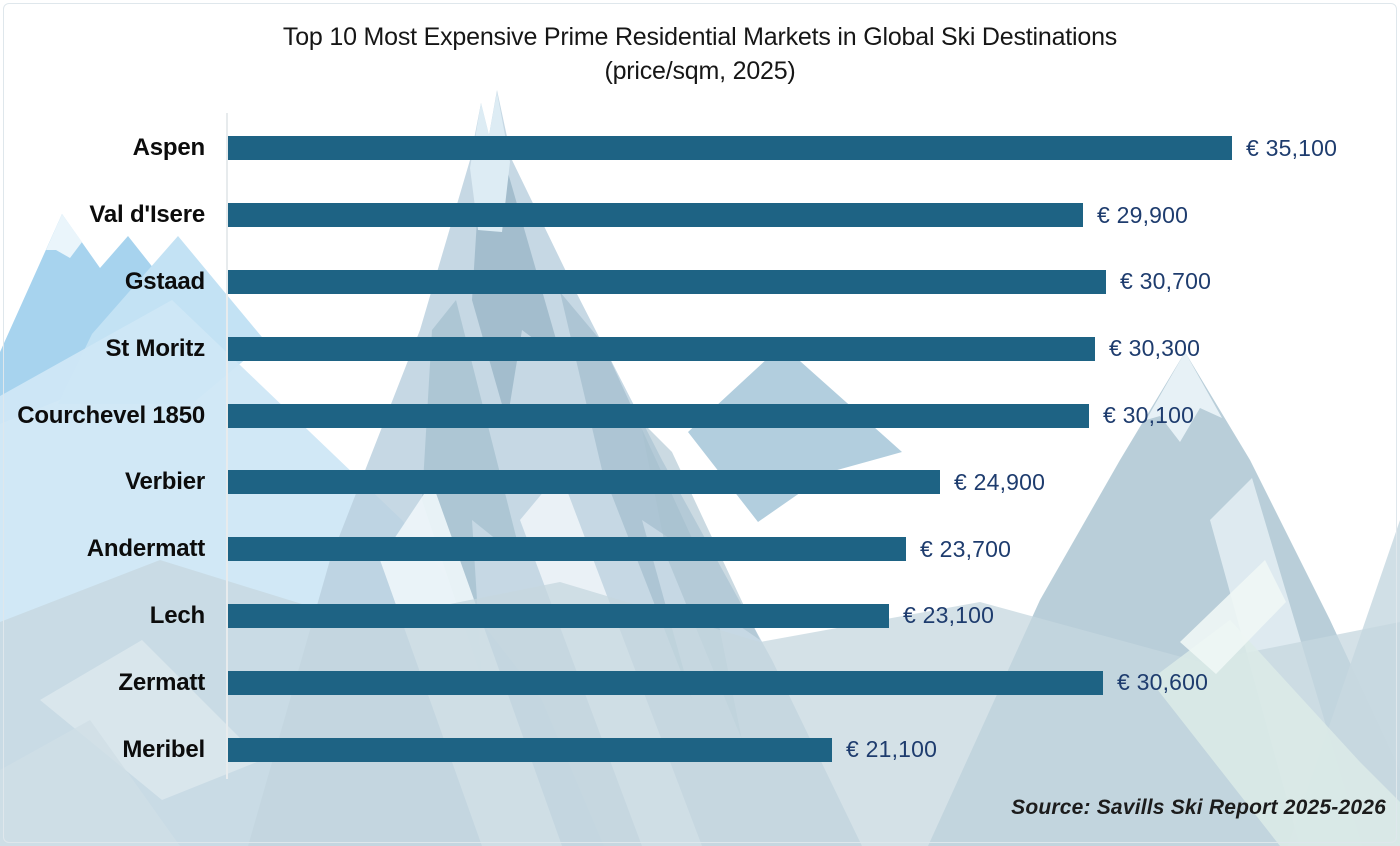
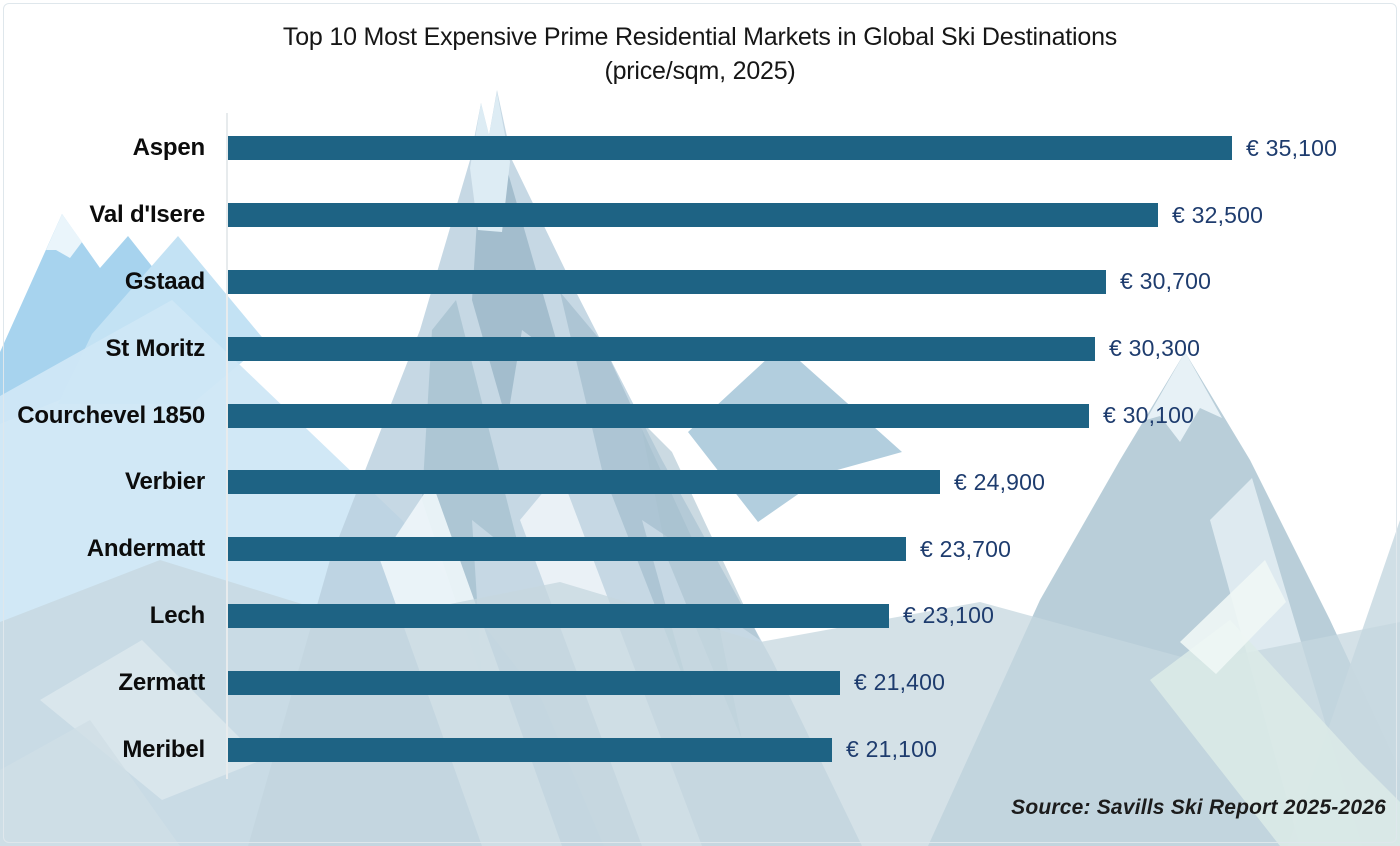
Val d'Isere: 29,900 -> 32,500
Zermatt: 30,600 -> 21,400
